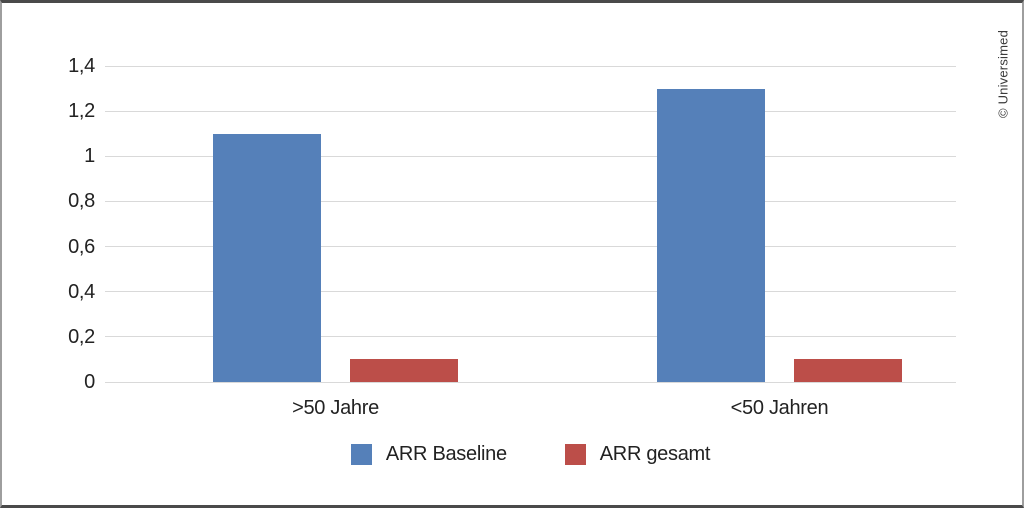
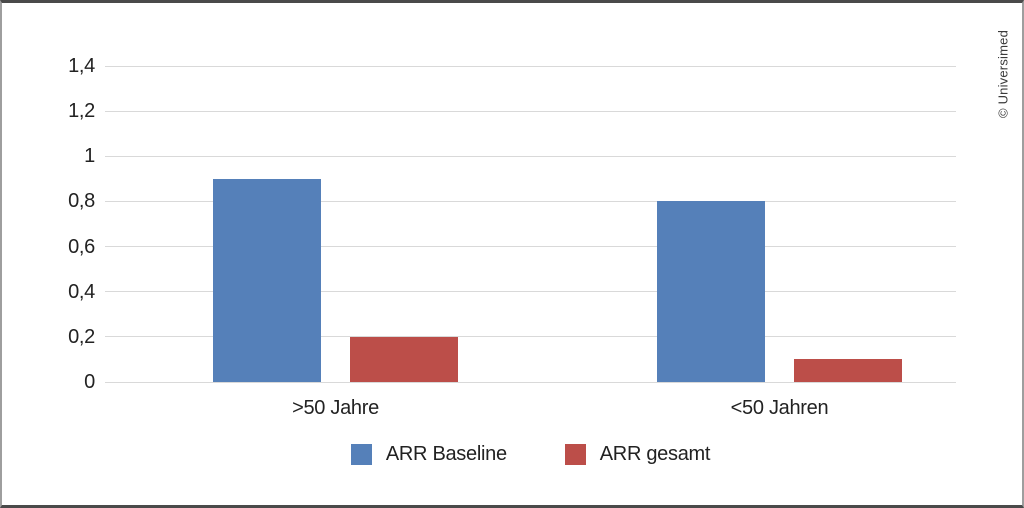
ARR Baseline/>50 Jahre: 1,1 -> 0,9
ARR gesamt/>50 Jahre: 0,1 -> 0,2
ARR Baseline/<50 Jahren: 1,3 -> 0,8
